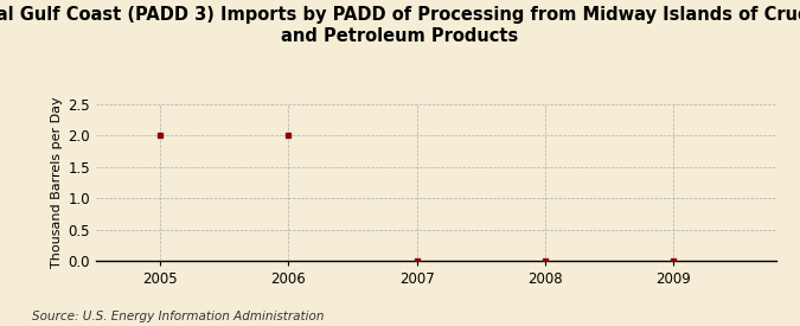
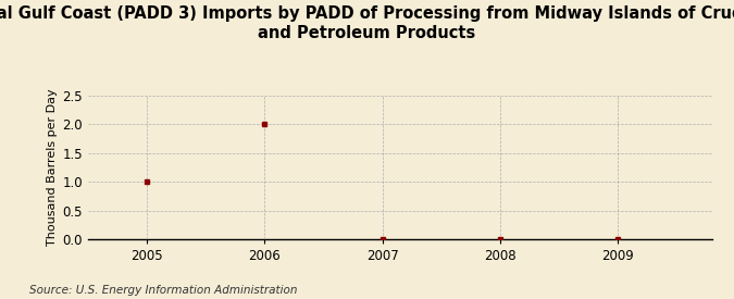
2005: 2 -> 1
